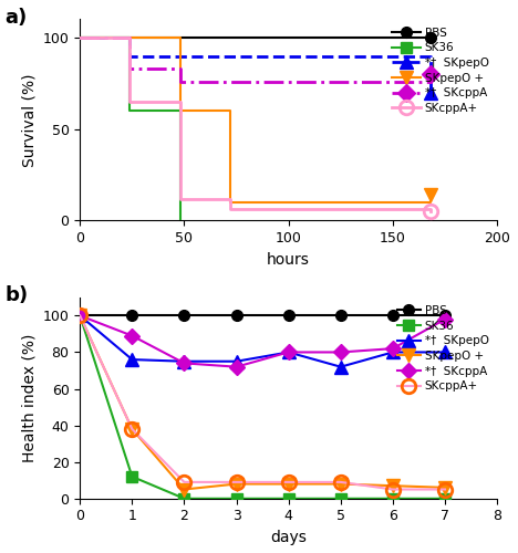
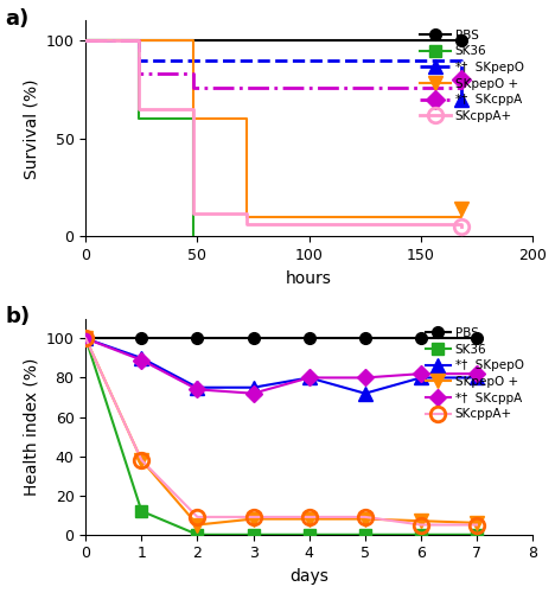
*† SKpepO/1: 76 -> 90
*† SKcppA/7: 98 -> 82
